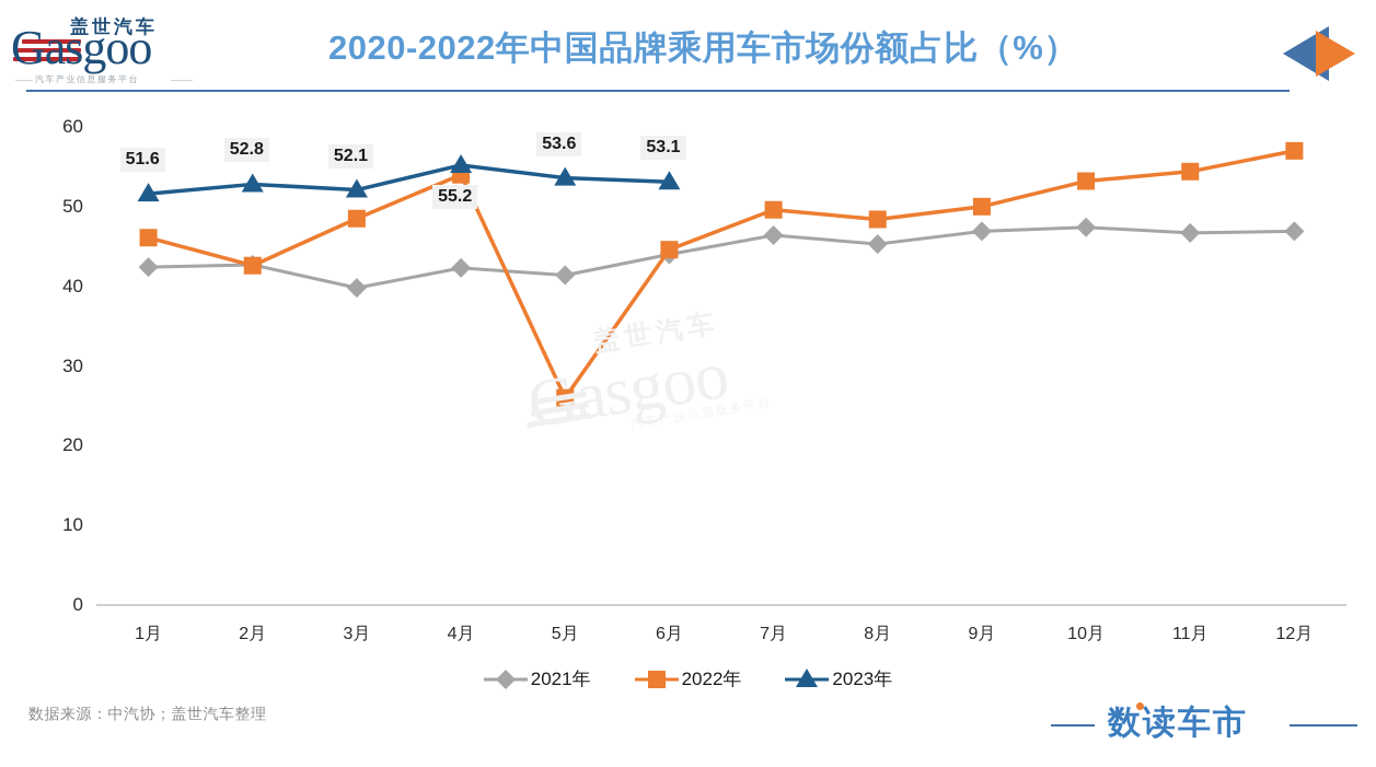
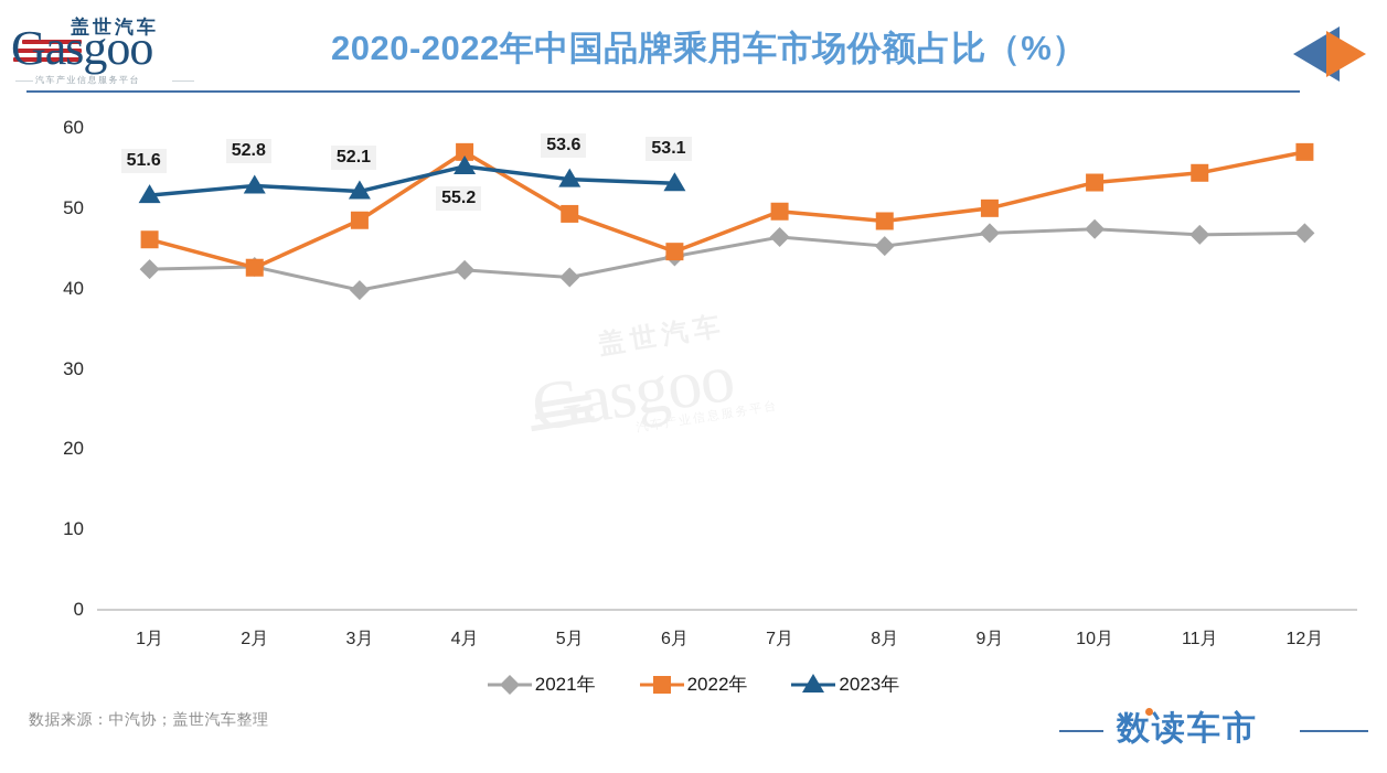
2022年/4月: 54 -> 57
2022年/5月: 26 -> 49
